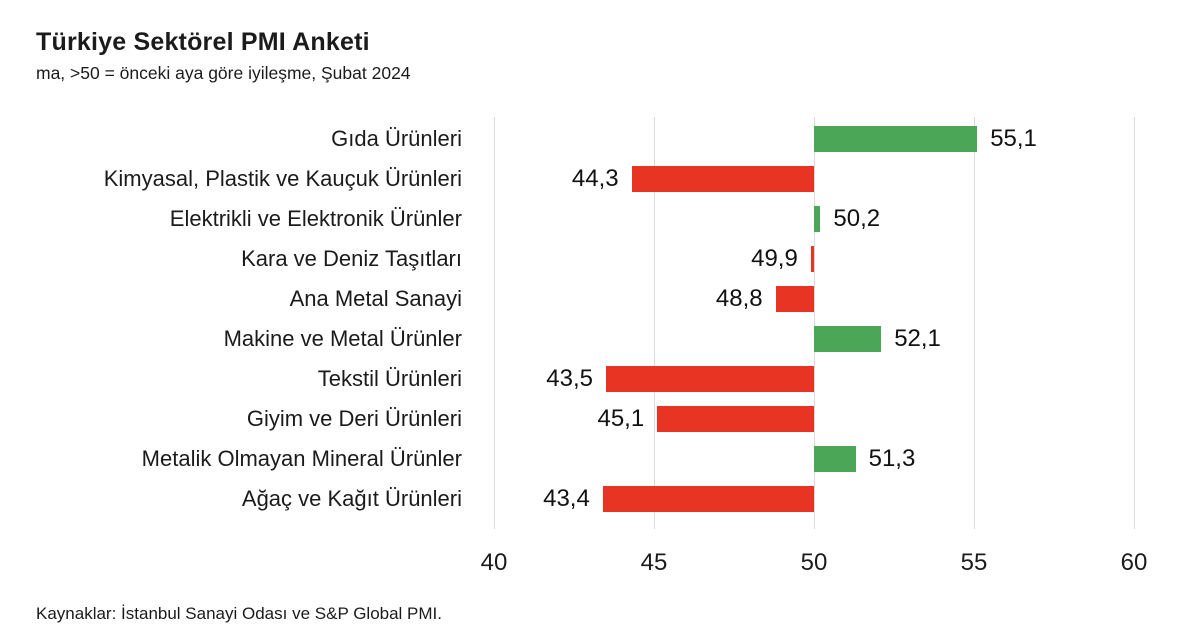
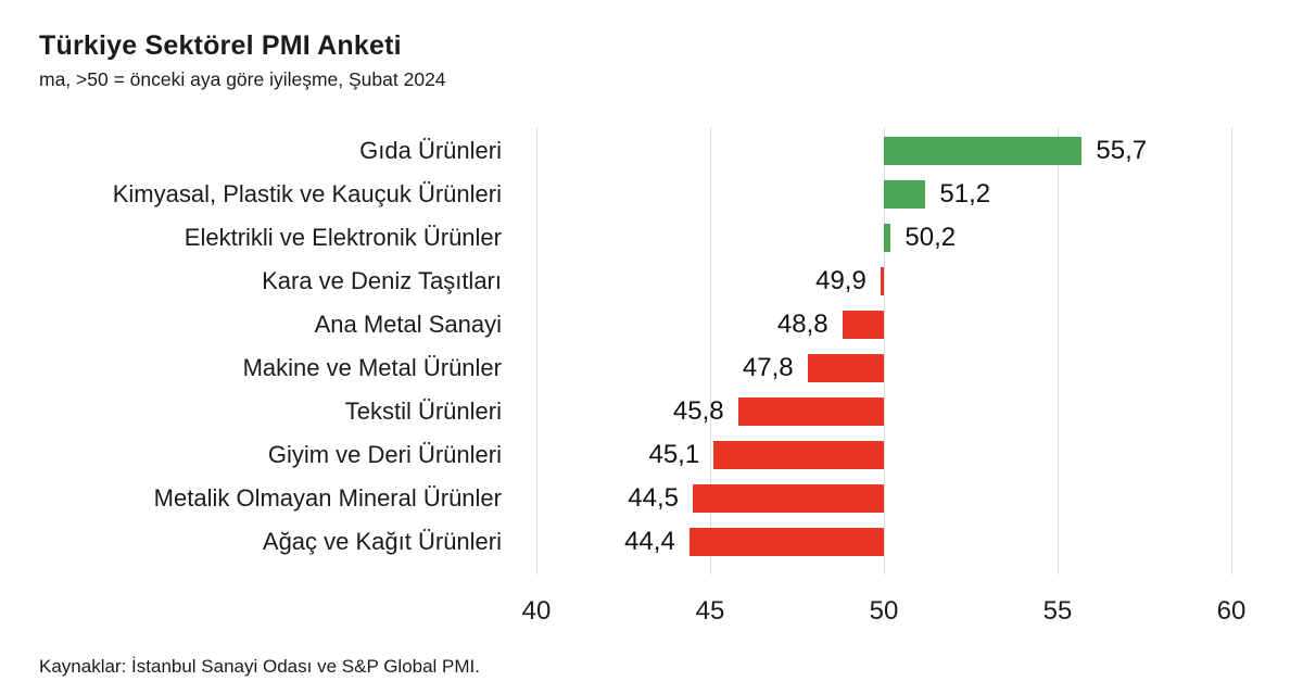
Gıda Ürünleri: 55,1 -> 55,7
Kimyasal, Plastik ve Kauçuk Ürünleri: 44,3 -> 51,2
Makine ve Metal Ürünler: 52,1 -> 47,8
Tekstil Ürünleri: 43,5 -> 45,8
Metalik Olmayan Mineral Ürünler: 51,3 -> 44,5
Ağaç ve Kağıt Ürünleri: 43,4 -> 44,4
